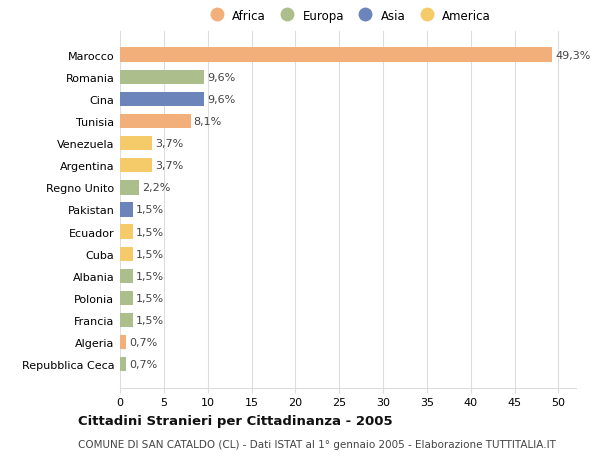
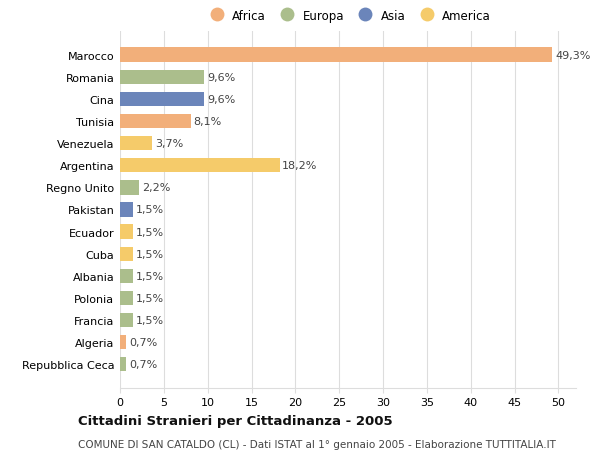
Argentina: 3,7% -> 18,2%
